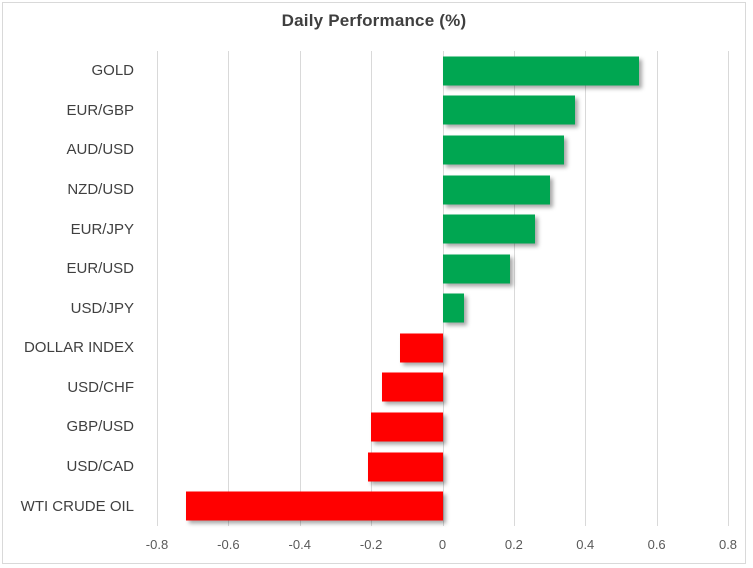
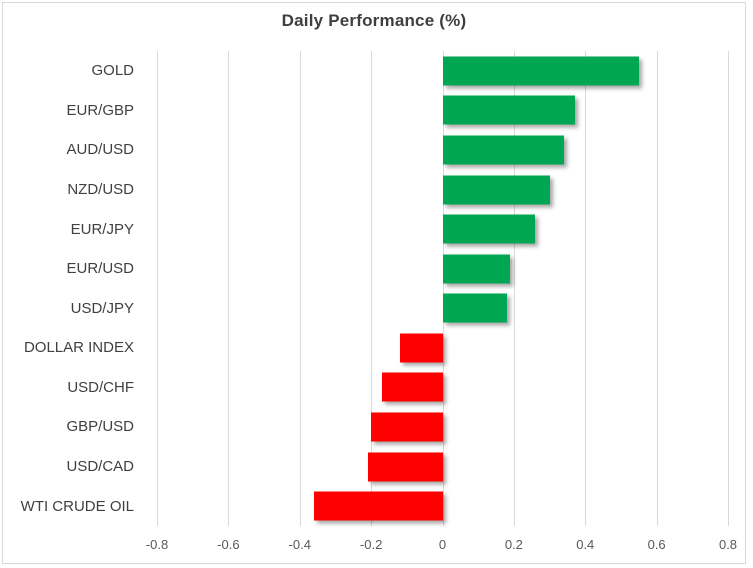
USD/JPY: 0.06 -> 0.18
WTI CRUDE OIL: -0.72 -> -0.36
